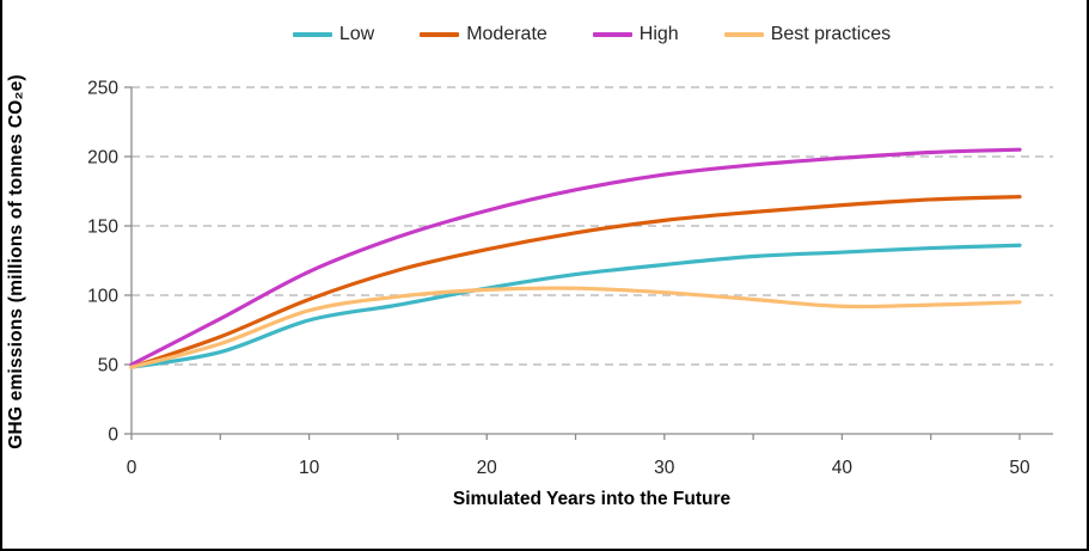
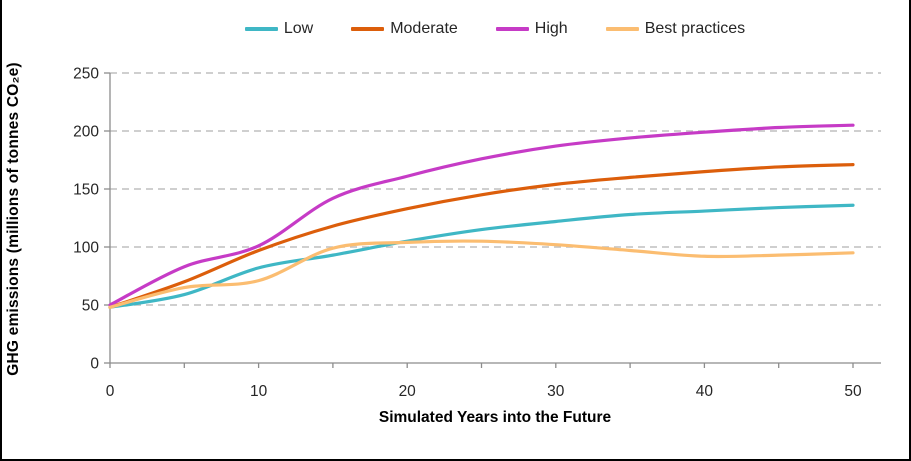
High/10: 117 -> 101
Best practices/10: 89 -> 71
